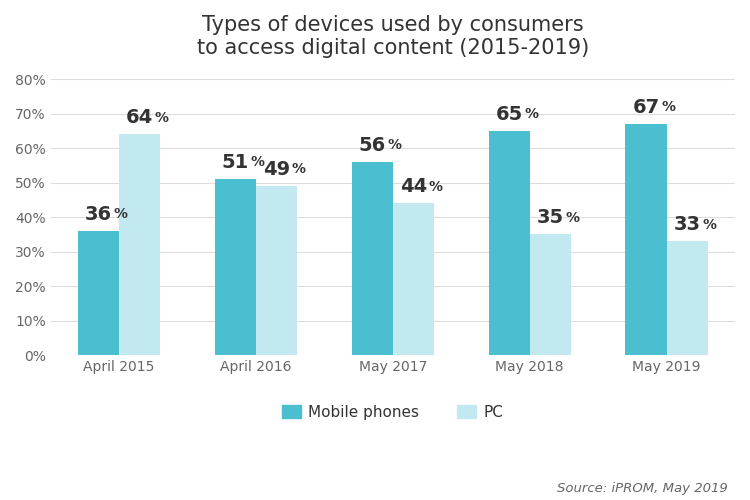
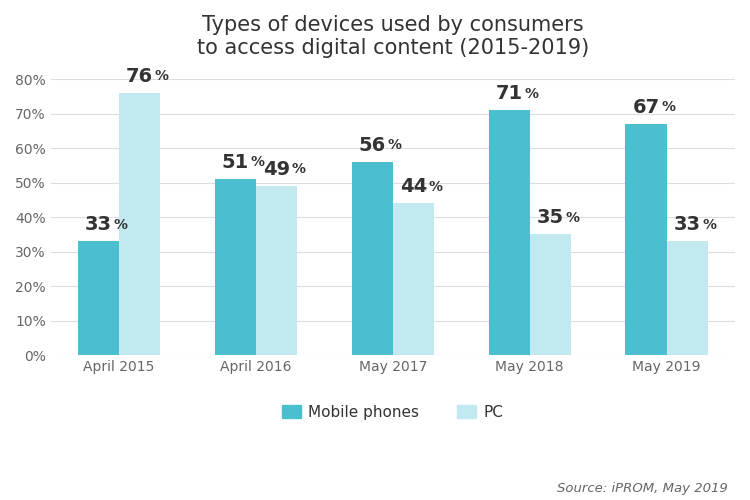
Mobile phones/April 2015: 36 -> 33
PC/April 2015: 64 -> 76
Mobile phones/May 2018: 65 -> 71
